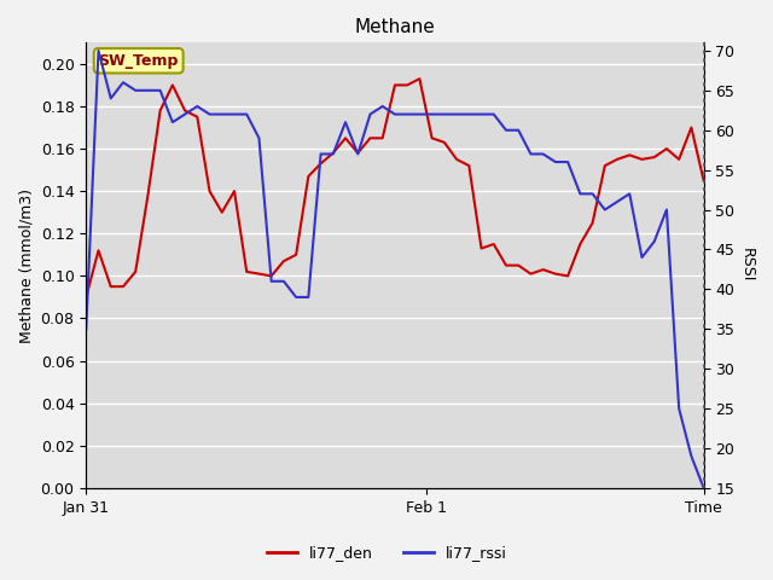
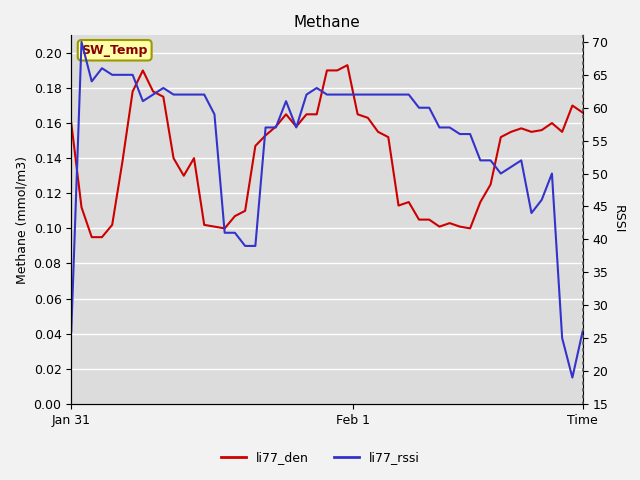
li77_den/Jan 31: 0.090 -> 0.160
li77_rssi/Jan 31: 35 -> 26
li77_den/Time: 0.145 -> 0.166
li77_rssi/Time: 15 -> 26
